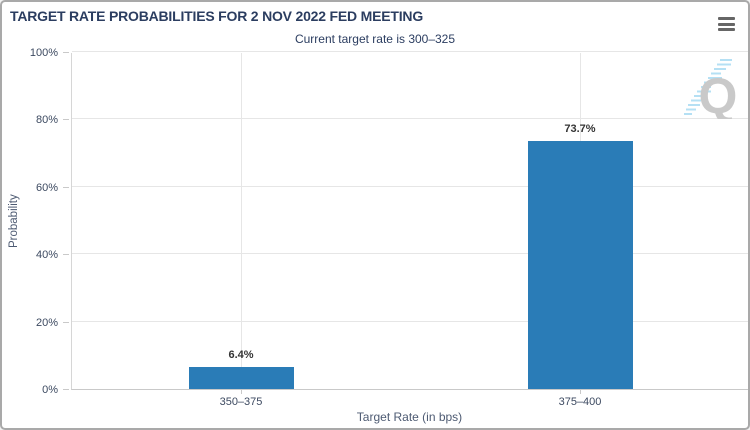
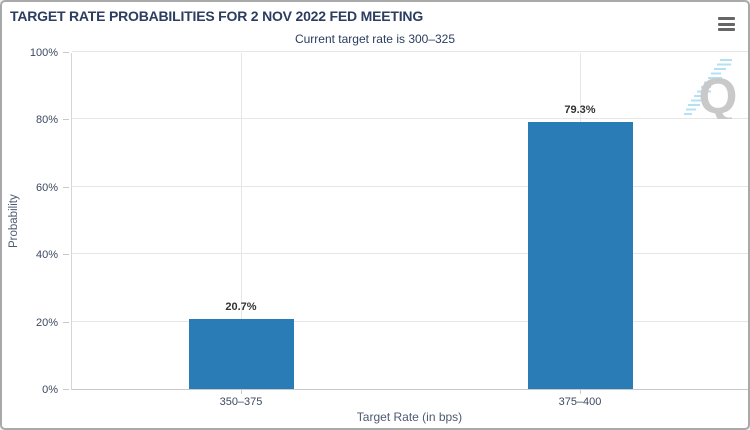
350–375: 6.4% -> 20.7%
375–400: 73.7% -> 79.3%
